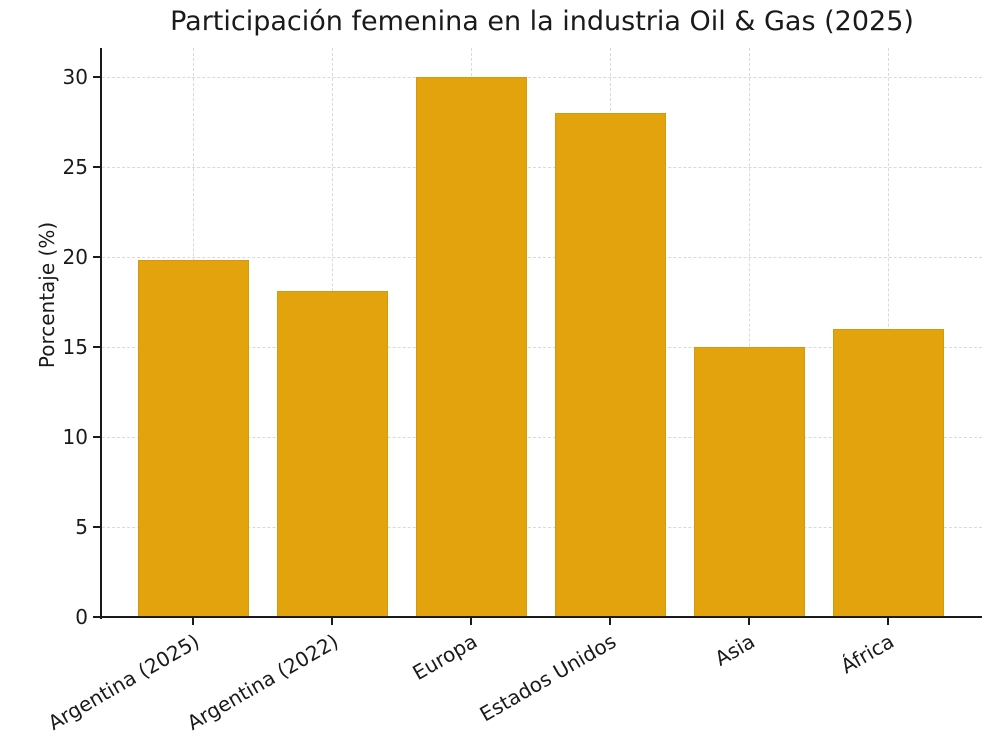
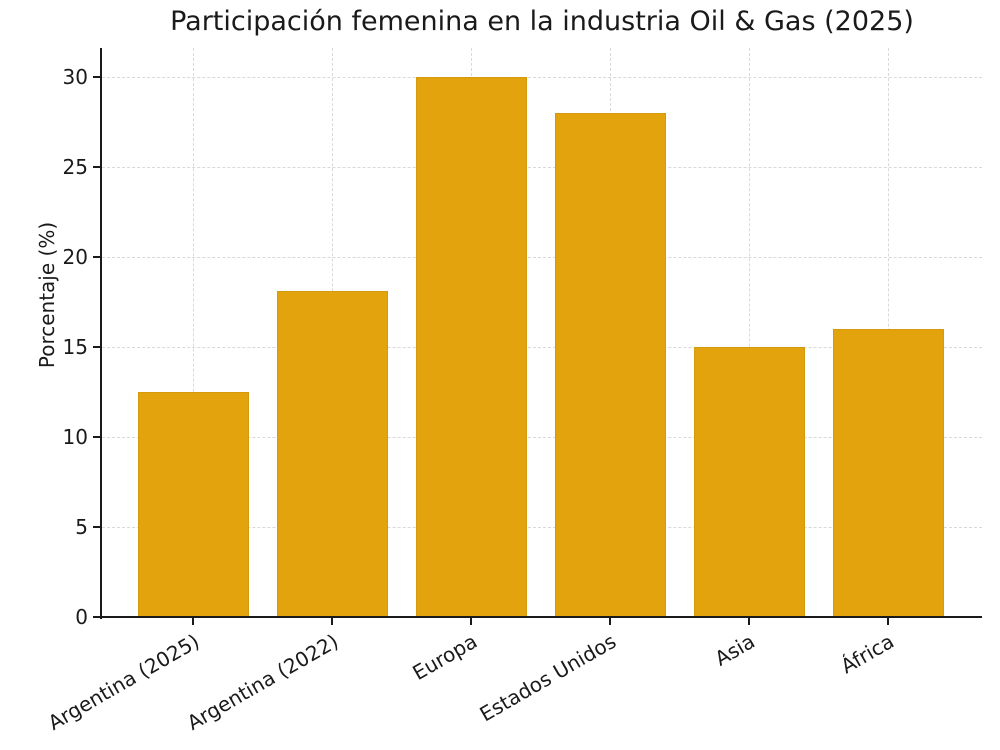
Argentina (2025): 19.8 -> 12.5
